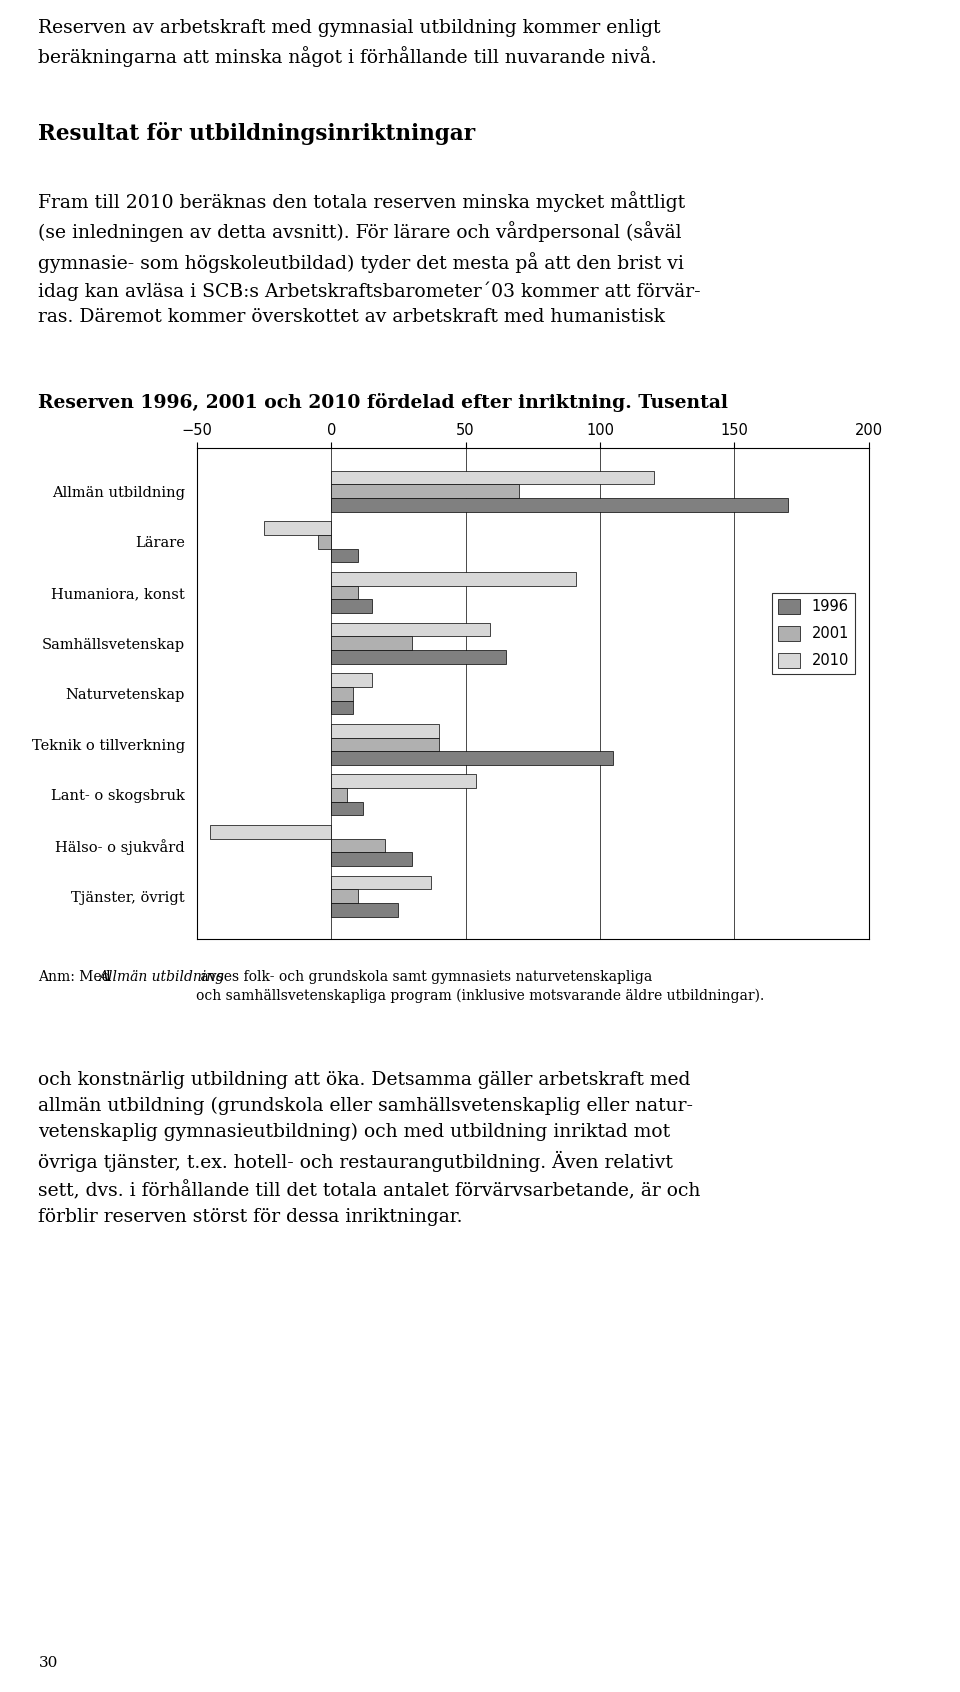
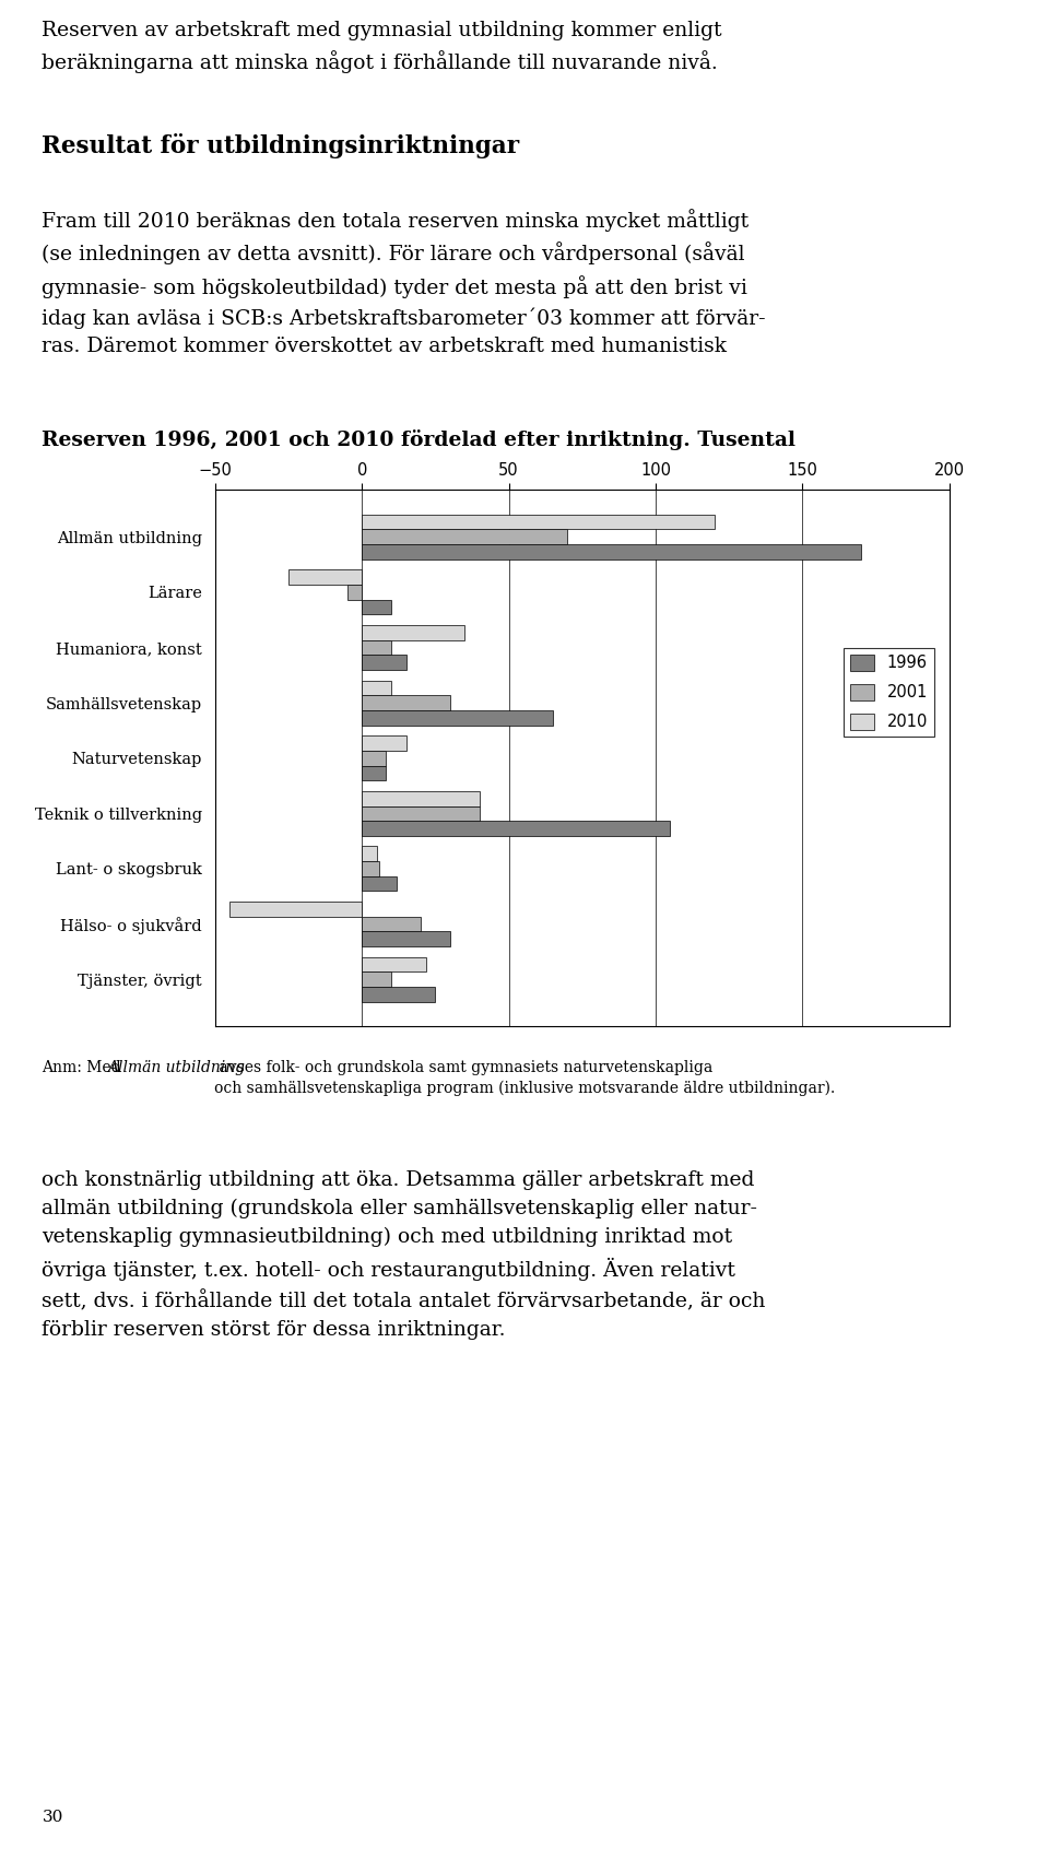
2010/Humaniora, konst: 91 -> 35
2010/Samhällsvetenskap: 59 -> 10
2010/Lant- o skogsbruk: 54 -> 5
2010/Tjänster, övrigt: 37 -> 22
